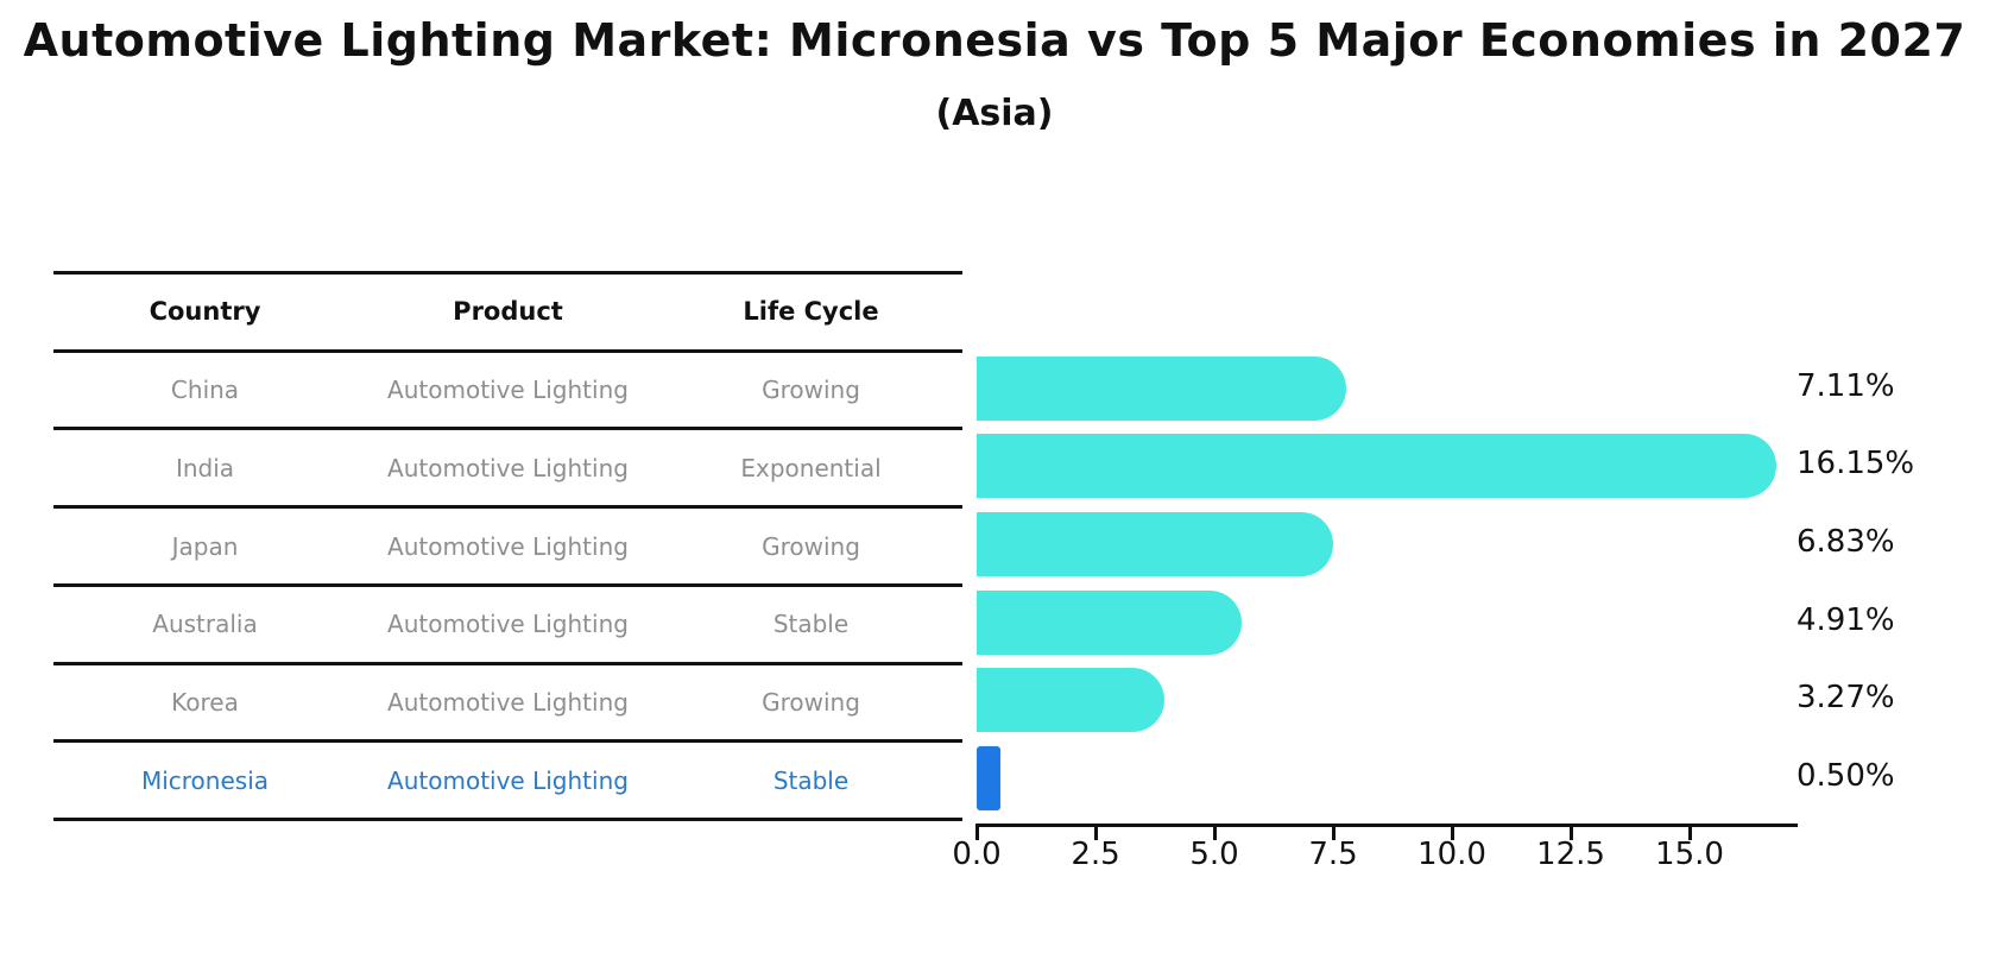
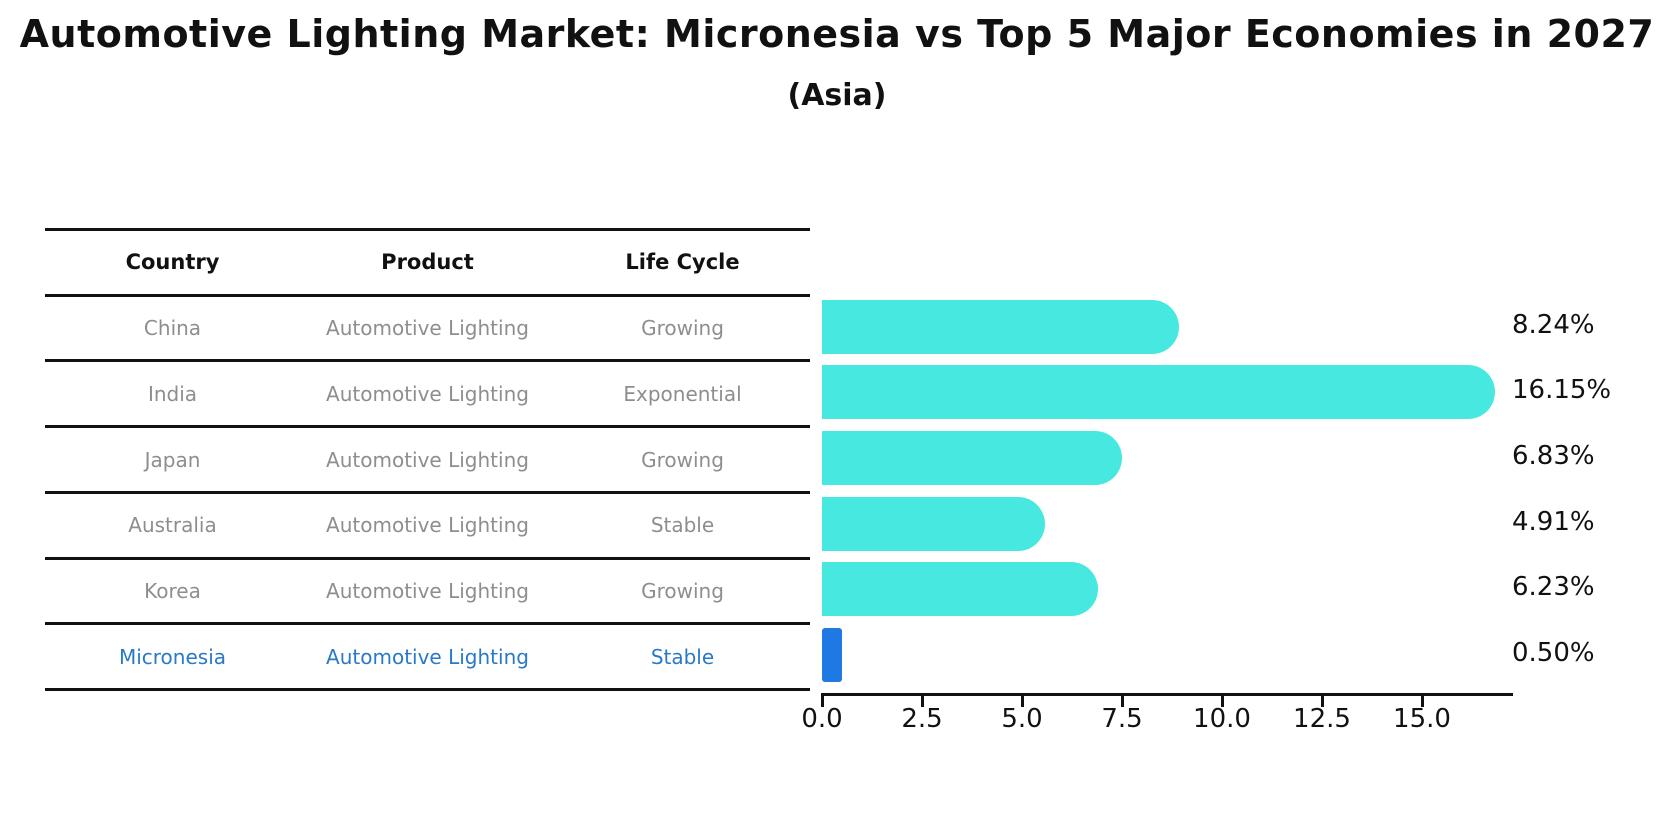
China: 7.11% -> 8.24%
Korea: 3.27% -> 6.23%
